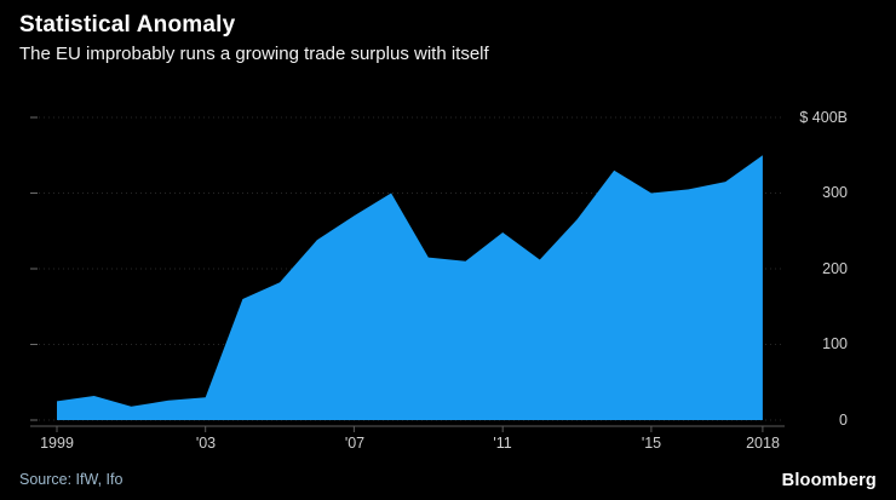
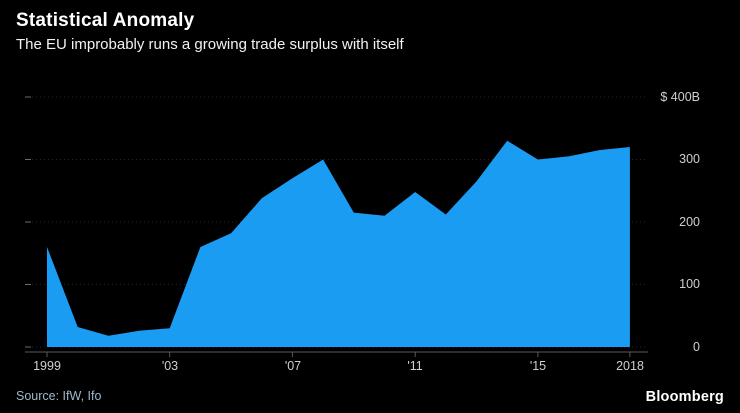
1999: 20 -> 160
2018: 350 -> 320
